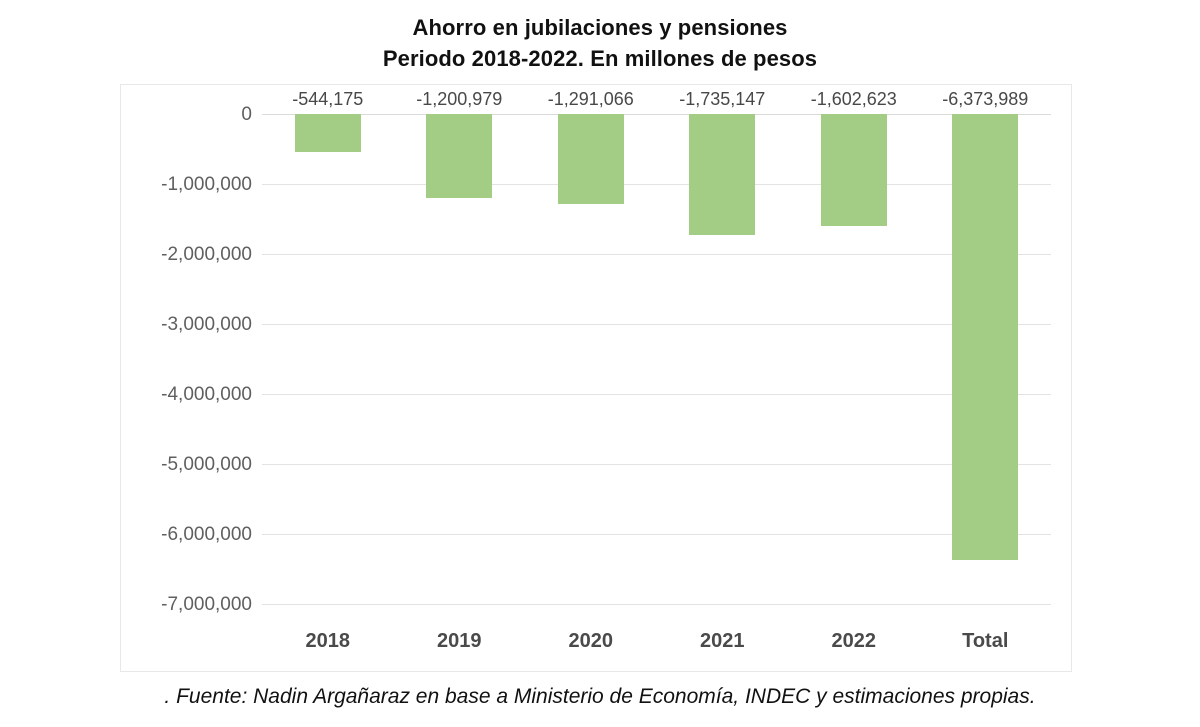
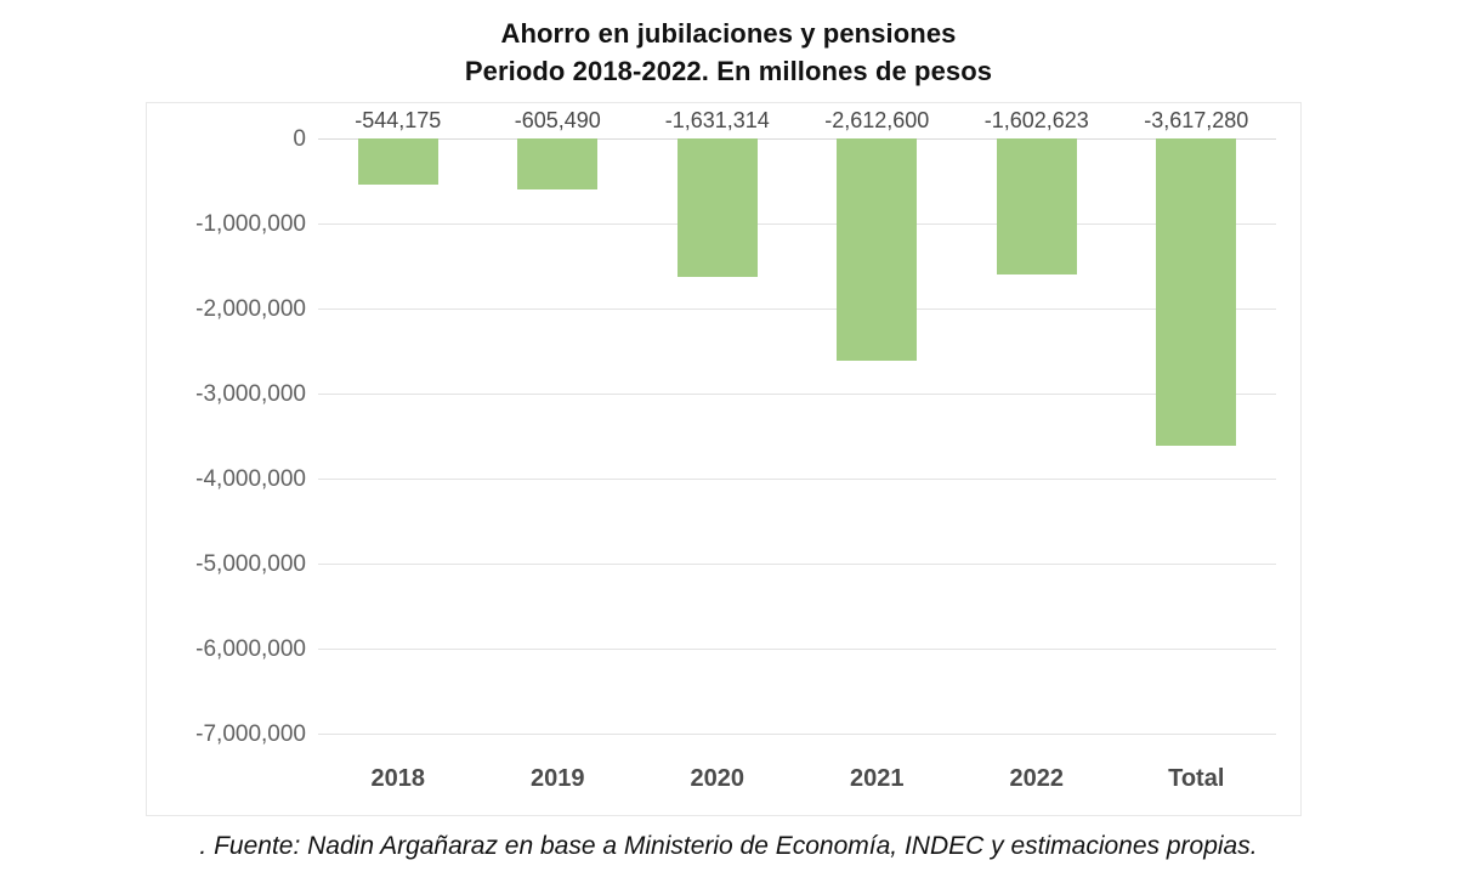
2019: -1,200,979 -> -605,490
2020: -1,291,066 -> -1,631,314
2021: -1,735,147 -> -2,612,600
Total: -6,373,989 -> -3,617,280
